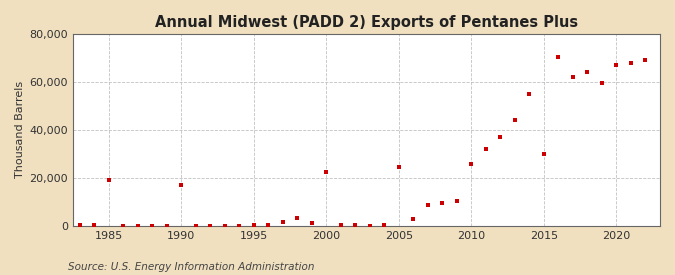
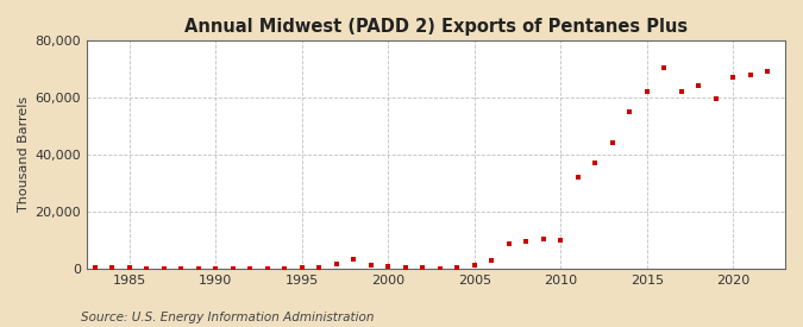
1985: 19,000 -> 200
1990: 17,000 -> 100
2000: 22,500 -> 800
2005: 24,500 -> 1,200
2010: 26,000 -> 10,000
2015: 30,000 -> 62,000
